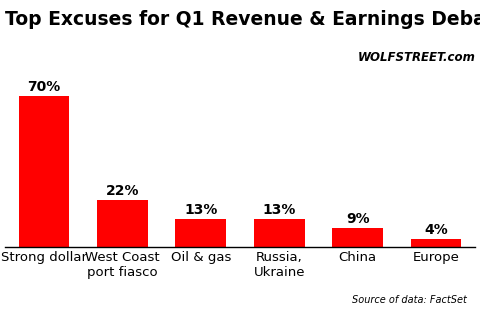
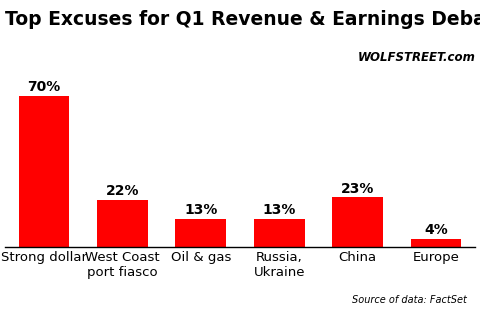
China: 9% -> 23%
